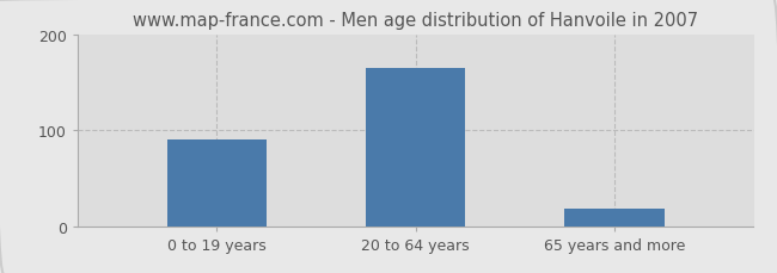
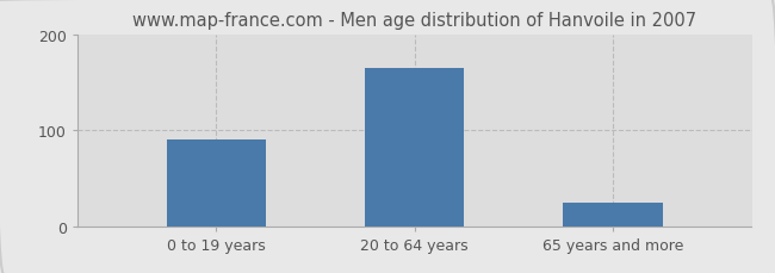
65 years and more: 18 -> 25
